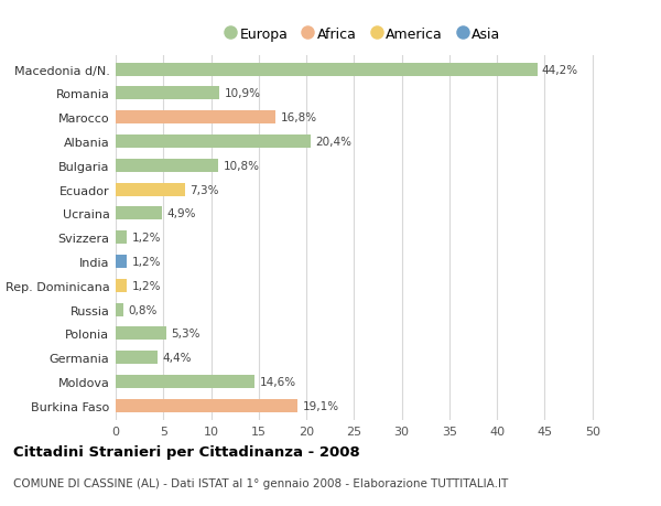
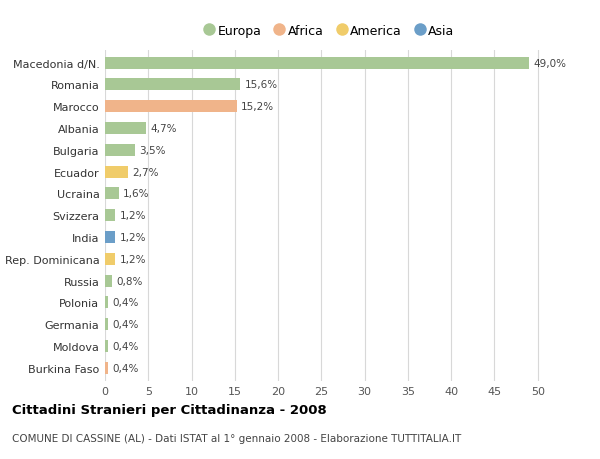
Macedonia d/N.: 44,2% -> 49,0%
Romania: 10,9% -> 15,6%
Marocco: 16,8% -> 15,2%
Albania: 20,4% -> 4,7%
Bulgaria: 10,8% -> 3,5%
Ecuador: 7,3% -> 2,7%
Ucraina: 4,9% -> 1,6%
Polonia: 5,3% -> 0,4%
Germania: 4,4% -> 0,4%
Moldova: 14,6% -> 0,4%
Burkina Faso: 19,1% -> 0,4%
